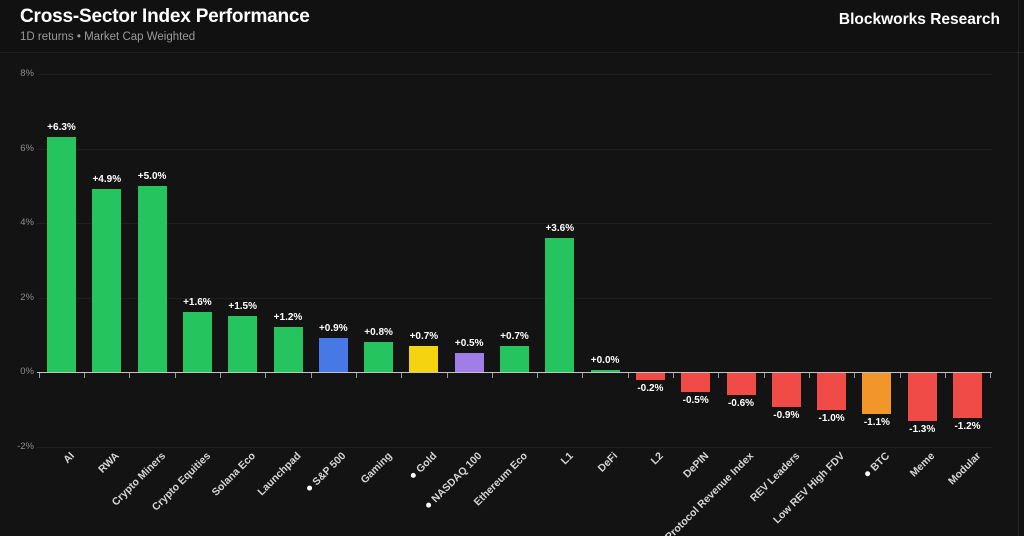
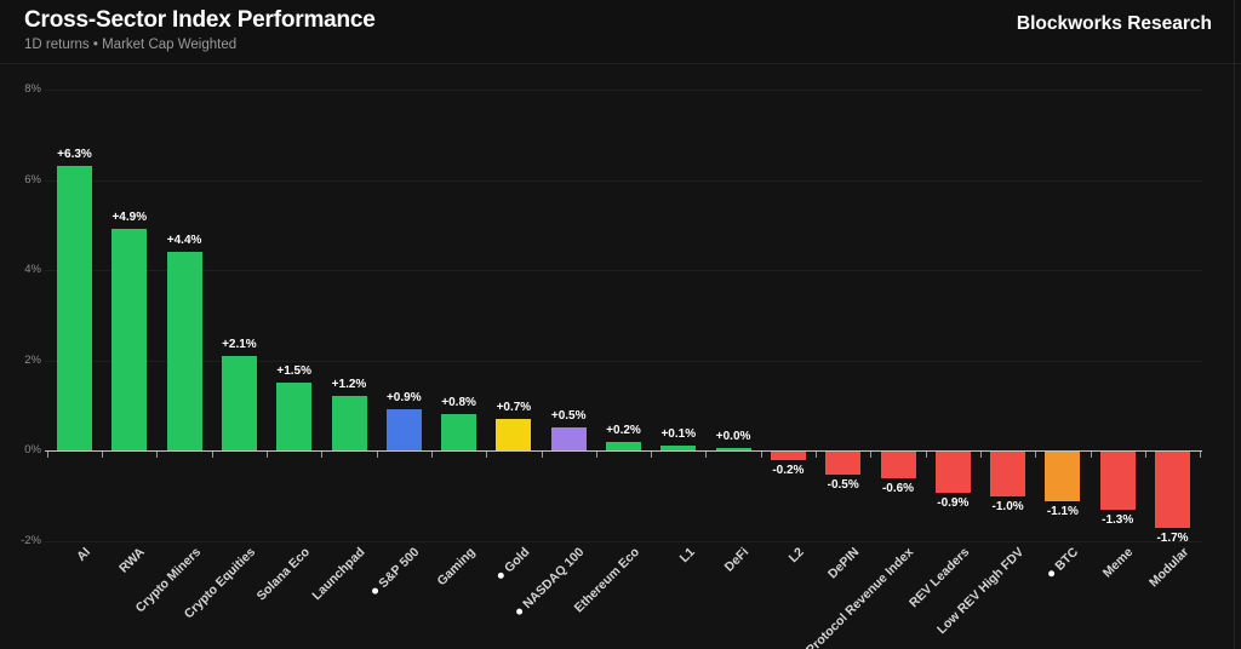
Crypto Miners: +5.0% -> +4.4%
Crypto Equities: +1.6% -> +2.1%
Ethereum Eco: +0.7% -> +0.2%
L1: +3.6% -> +0.1%
Modular: -1.2% -> -1.7%
